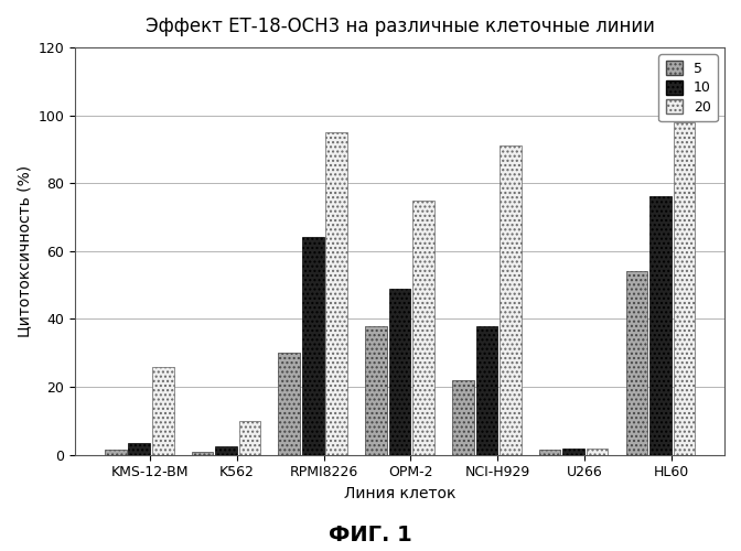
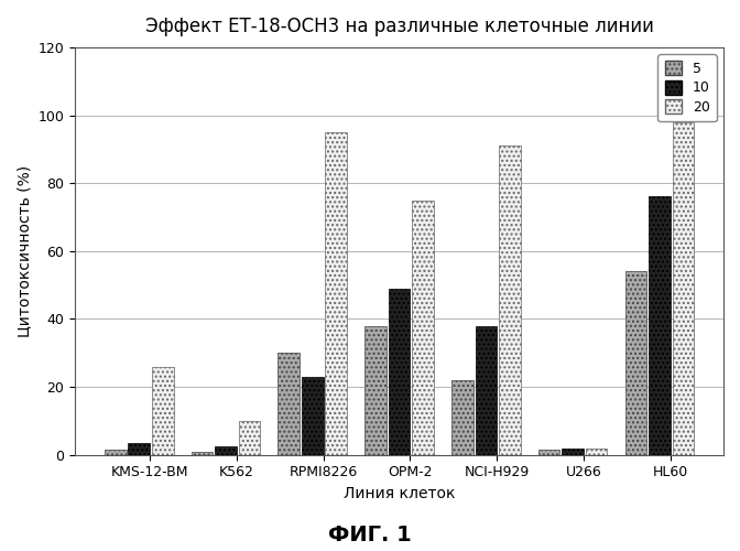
10/RPMI8226: 64.0 -> 23.0
